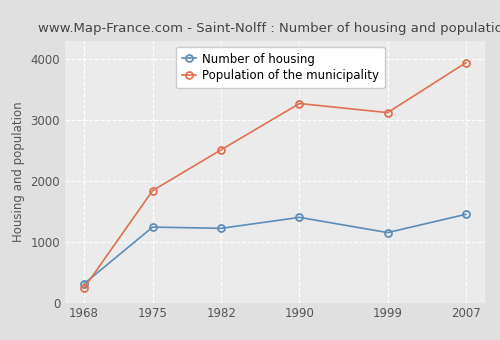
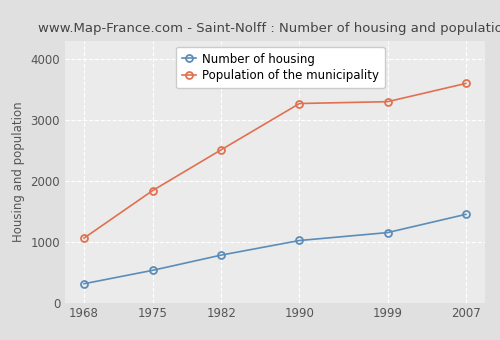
Population of the municipality/1968: 240 -> 1060
Number of housing/1975: 1240 -> 530
Number of housing/1982: 1220 -> 780
Number of housing/1990: 1400 -> 1020
Population of the municipality/1999: 3120 -> 3300
Population of the municipality/2007: 3940 -> 3600
